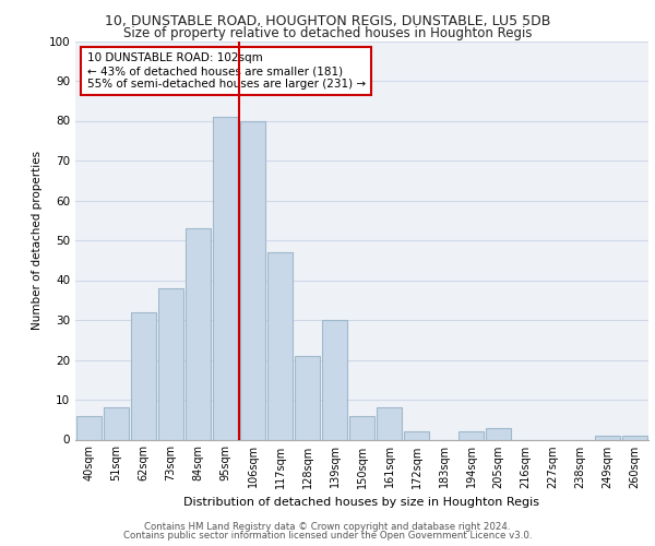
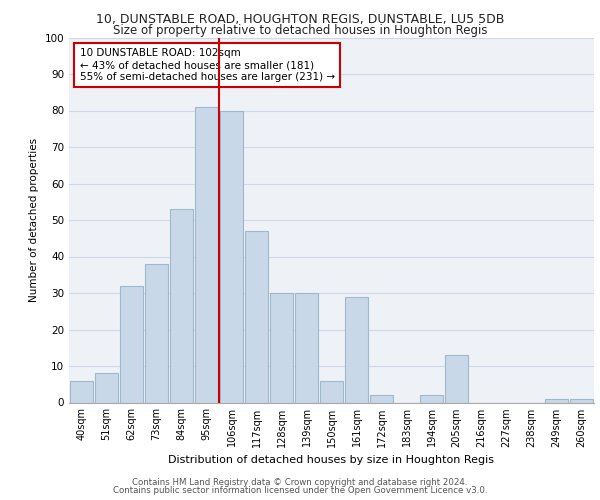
128sqm: 21 -> 30
161sqm: 8 -> 29
205sqm: 3 -> 13
